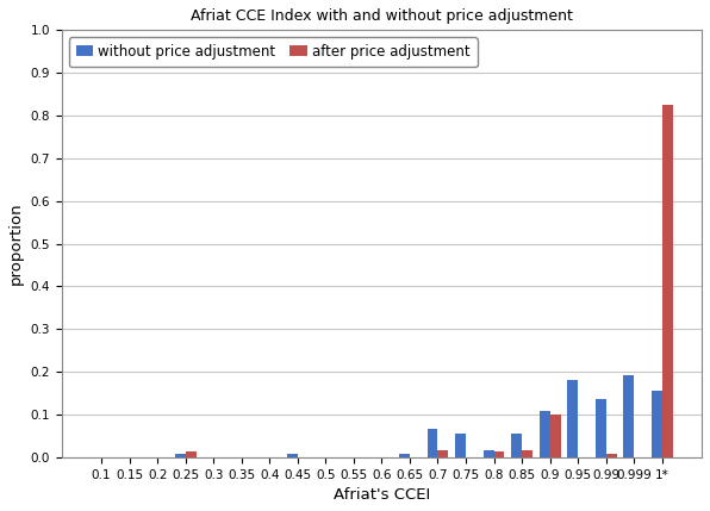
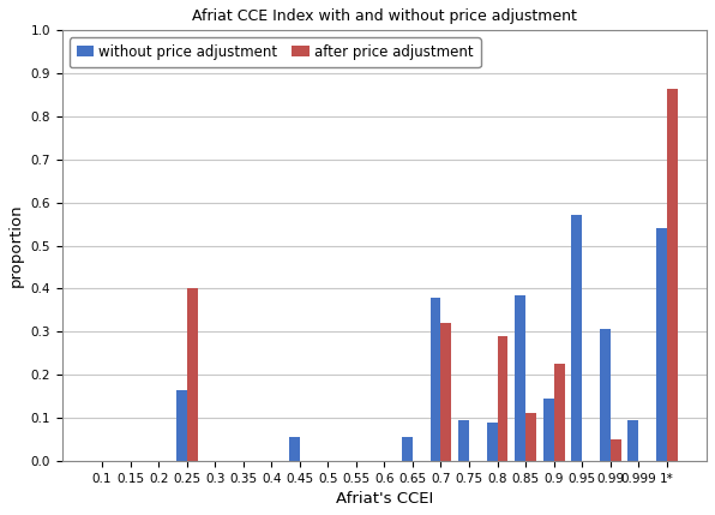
without price adjustment/0.25: 0.008 -> 0.165
after price adjustment/0.25: 0.012 -> 0.400
without price adjustment/0.45: 0.008 -> 0.055
without price adjustment/0.65: 0.008 -> 0.055
without price adjustment/0.7: 0.065 -> 0.380
after price adjustment/0.7: 0.015 -> 0.320
without price adjustment/0.75: 0.055 -> 0.095
without price adjustment/0.8: 0.015 -> 0.090
after price adjustment/0.8: 0.012 -> 0.290
without price adjustment/0.85: 0.055 -> 0.385
after price adjustment/0.85: 0.015 -> 0.110
without price adjustment/0.9: 0.108 -> 0.145
after price adjustment/0.9: 0.100 -> 0.225
without price adjustment/0.95: 0.182 -> 0.570
without price adjustment/0.99: 0.135 -> 0.305
after price adjustment/0.99: 0.008 -> 0.050
without price adjustment/0.999: 0.193 -> 0.095
without price adjustment/1*: 0.155 -> 0.540
after price adjustment/1*: 0.825 -> 0.865
